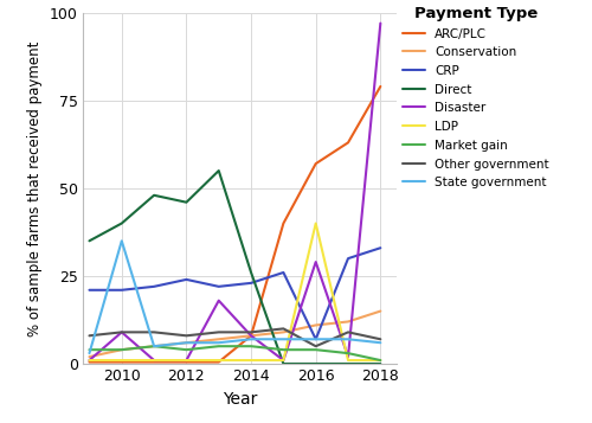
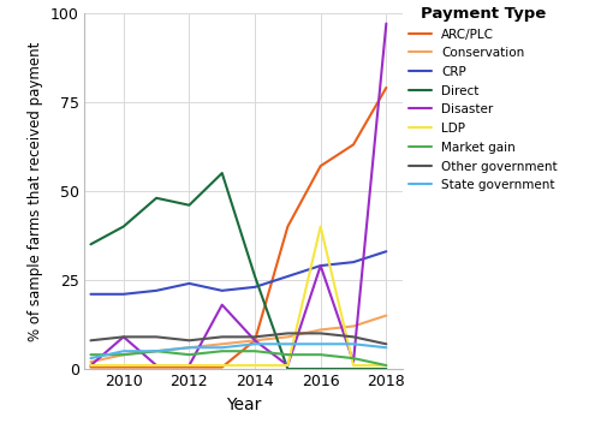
State government/2010: 35 -> 5
CRP/2016: 7 -> 29
Other government/2016: 5 -> 10
